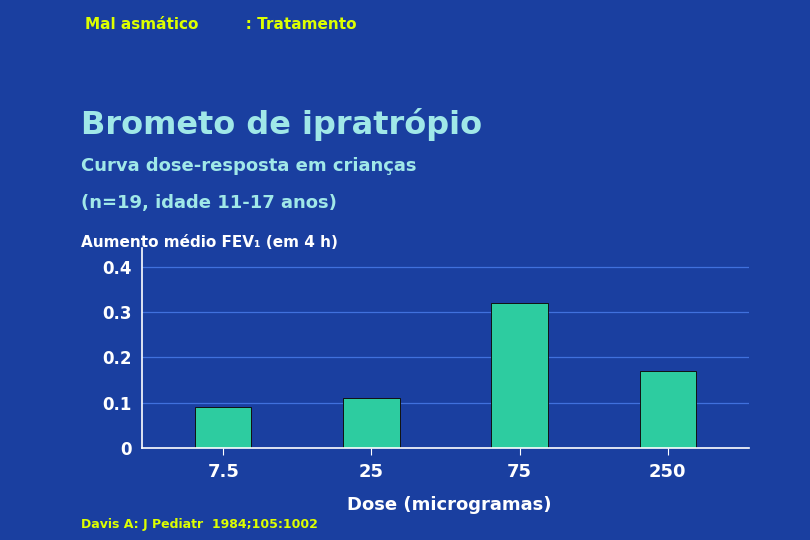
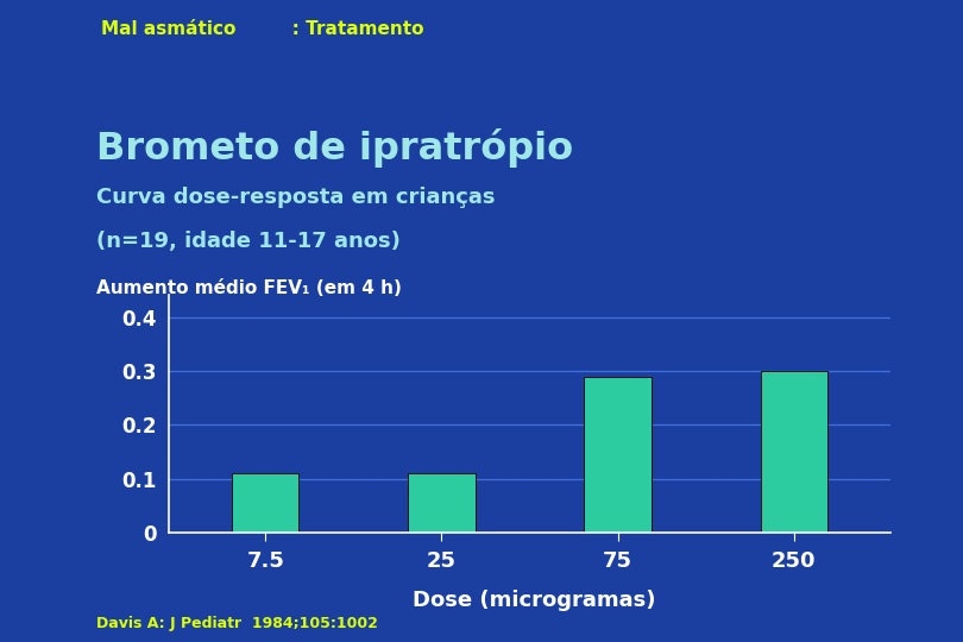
7.5: 0.09 -> 0.11
75: 0.32 -> 0.29
250: 0.17 -> 0.30
